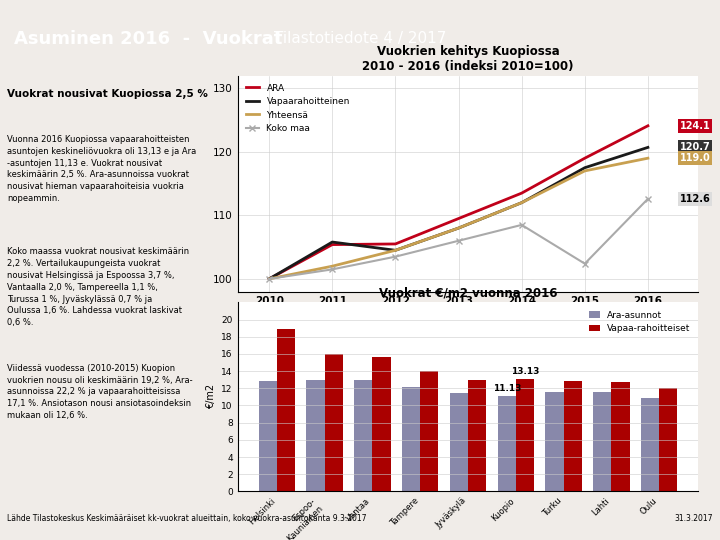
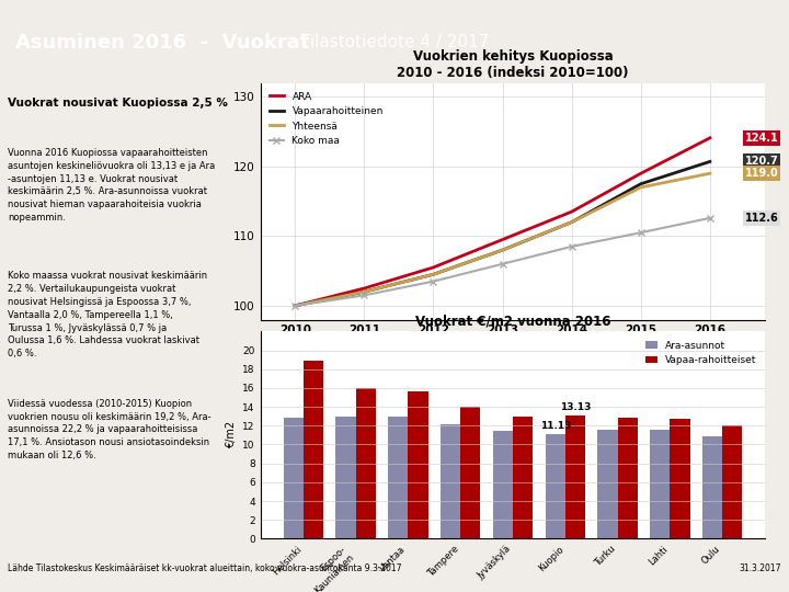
Vuokrien kehitys Kuopiossa 2010 - 2016 (indeksi 2010=100)/ARA/2011: 105.4 -> 102.5
Vuokrien kehitys Kuopiossa 2010 - 2016 (indeksi 2010=100)/Vapaarahoitteinen/2011: 105.8 -> 102.0
Vuokrien kehitys Kuopiossa 2010 - 2016 (indeksi 2010=100)/Koko maa/2015: 102.4 -> 110.5
